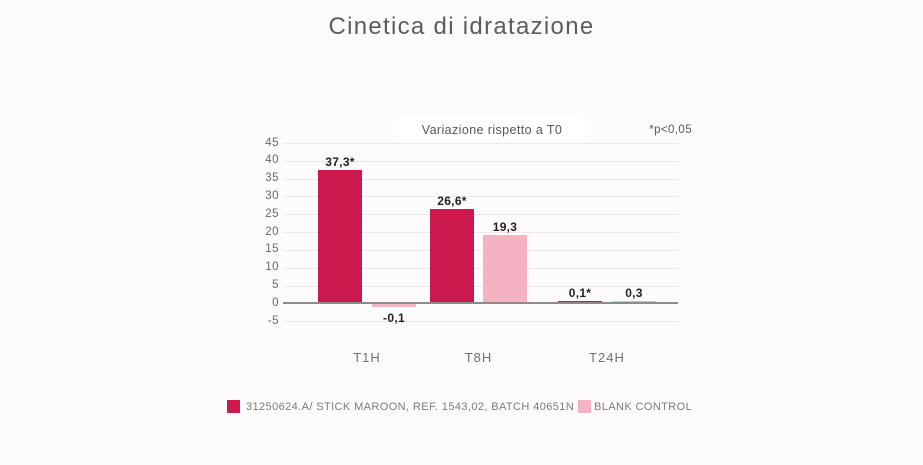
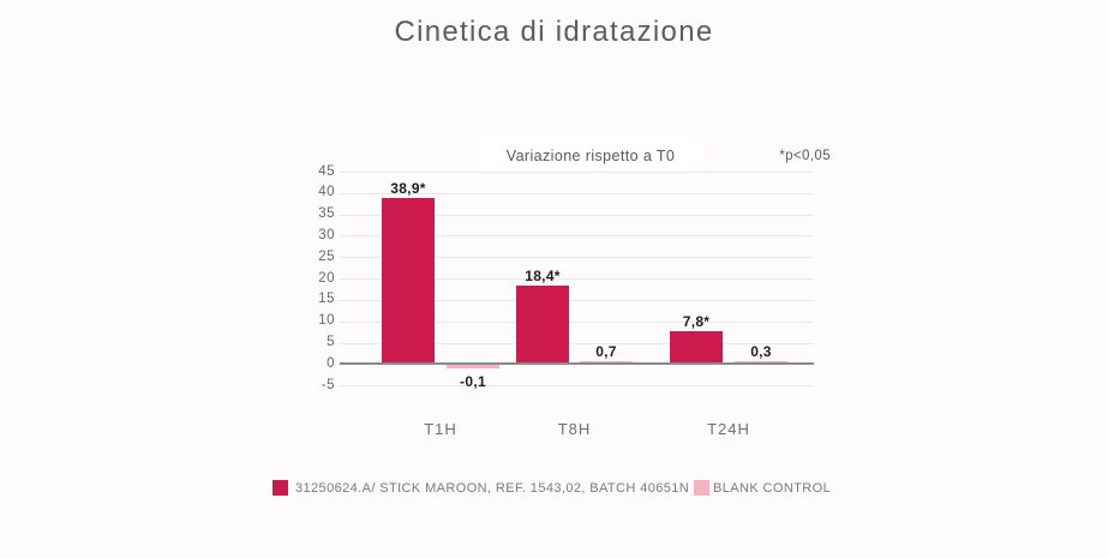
31250624.A/ STICK MAROON, REF. 1543,02, BATCH 40651N/T1H: 37,3 -> 38,9
31250624.A/ STICK MAROON, REF. 1543,02, BATCH 40651N/T8H: 26,6 -> 18,4
BLANK CONTROL/T8H: 19,3 -> 0,7
31250624.A/ STICK MAROON, REF. 1543,02, BATCH 40651N/T24H: 0,1 -> 7,8
